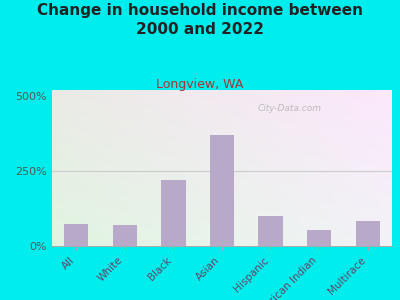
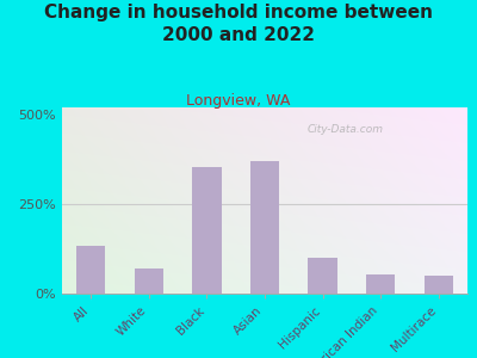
All: 75% -> 135%
Black: 220% -> 355%
Multirace: 85% -> 50%
